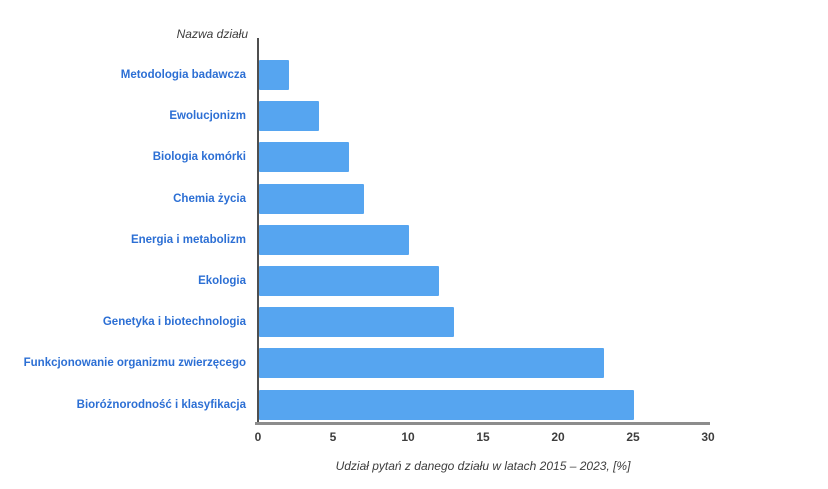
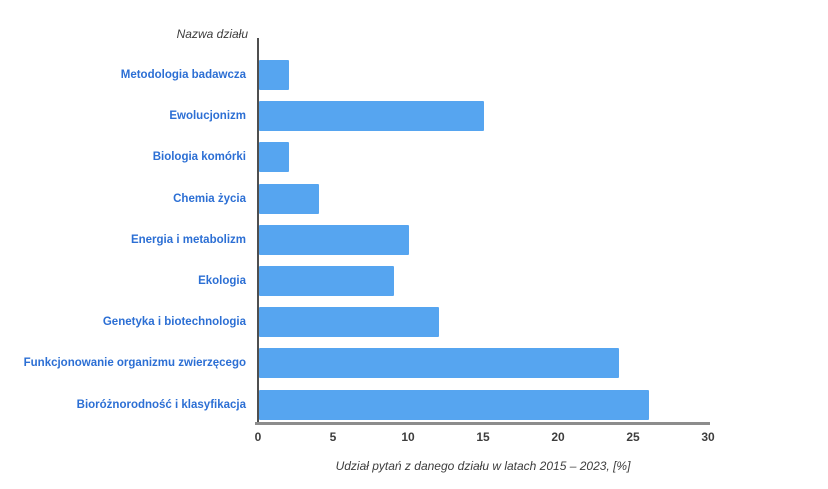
Ewolucjonizm: 4 -> 15
Biologia komórki: 6 -> 2
Chemia życia: 7 -> 4
Ekologia: 12 -> 9
Genetyka i biotechnologia: 13 -> 12
Funkcjonowanie organizmu zwierzęcego: 23 -> 24
Bioróżnorodność i klasyfikacja: 25 -> 26
